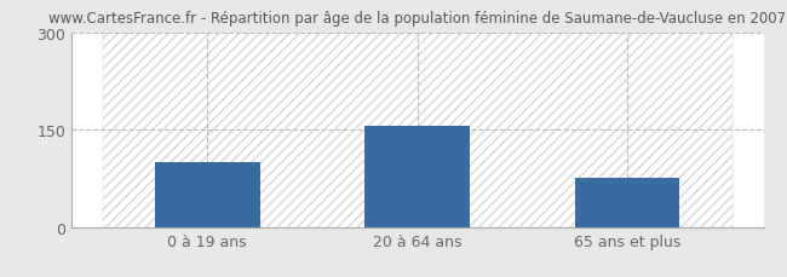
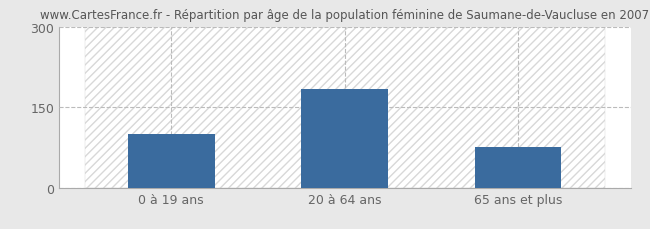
20 à 64 ans: 156 -> 183
